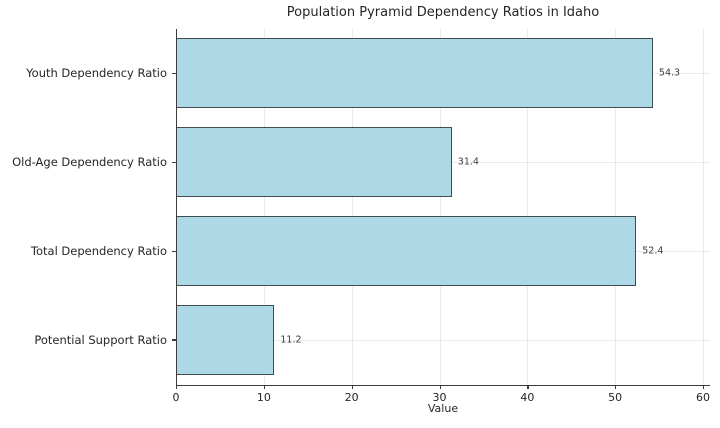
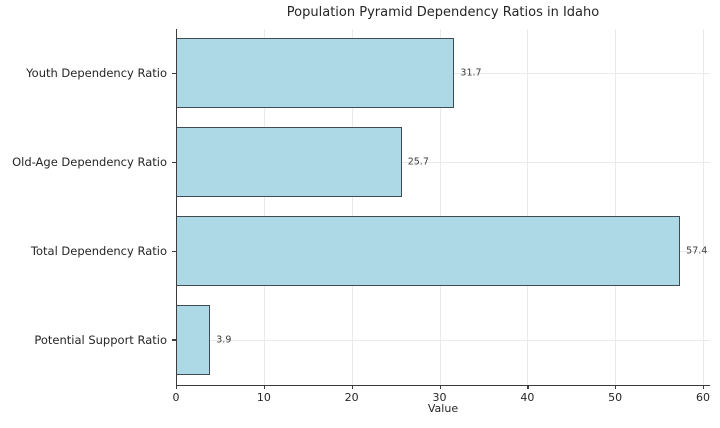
Youth Dependency Ratio: 54.3 -> 31.7
Old-Age Dependency Ratio: 31.4 -> 25.7
Total Dependency Ratio: 52.4 -> 57.4
Potential Support Ratio: 11.2 -> 3.9
